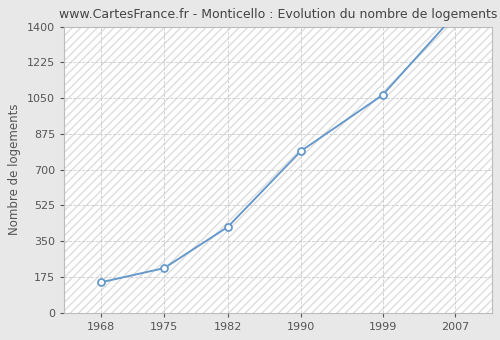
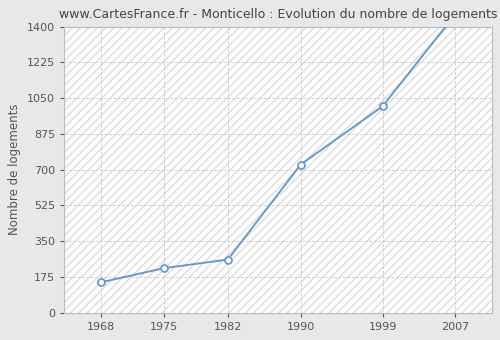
1982: 420 -> 260
1990: 790 -> 725
1999: 1065 -> 1010
